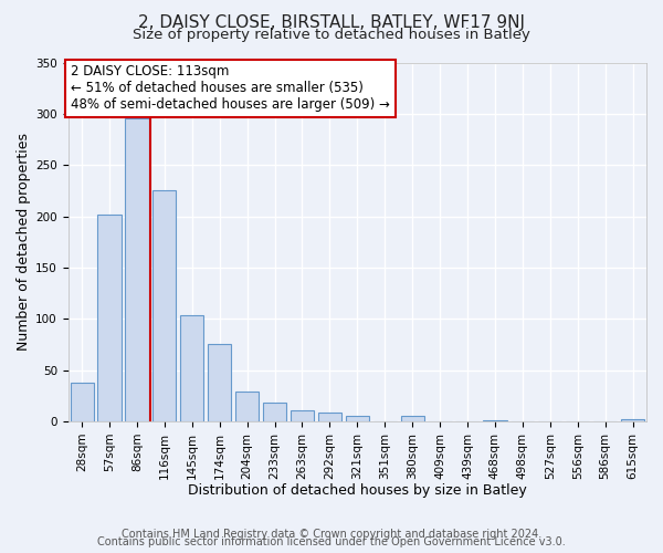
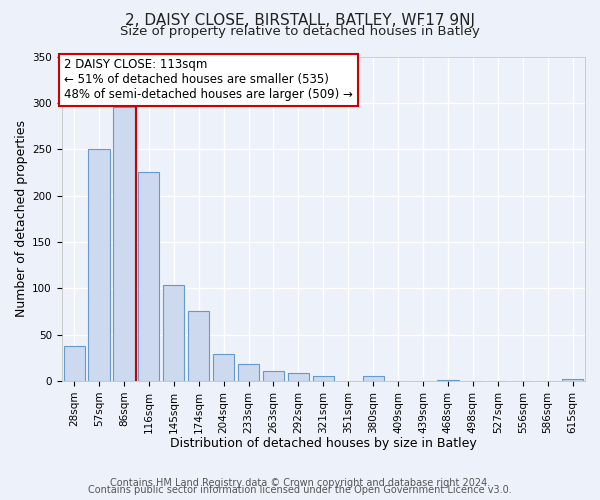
57sqm: 202 -> 250
